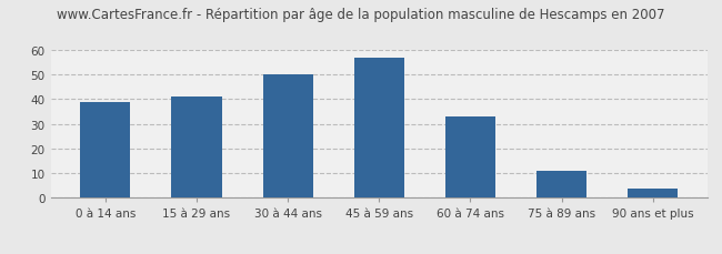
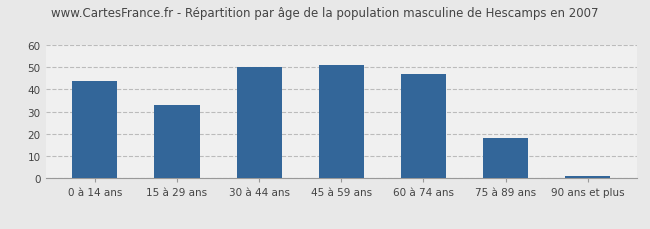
0 à 14 ans: 39 -> 44
15 à 29 ans: 41 -> 33
45 à 59 ans: 57 -> 51
60 à 74 ans: 33 -> 47
75 à 89 ans: 11 -> 18
90 ans et plus: 4 -> 1
